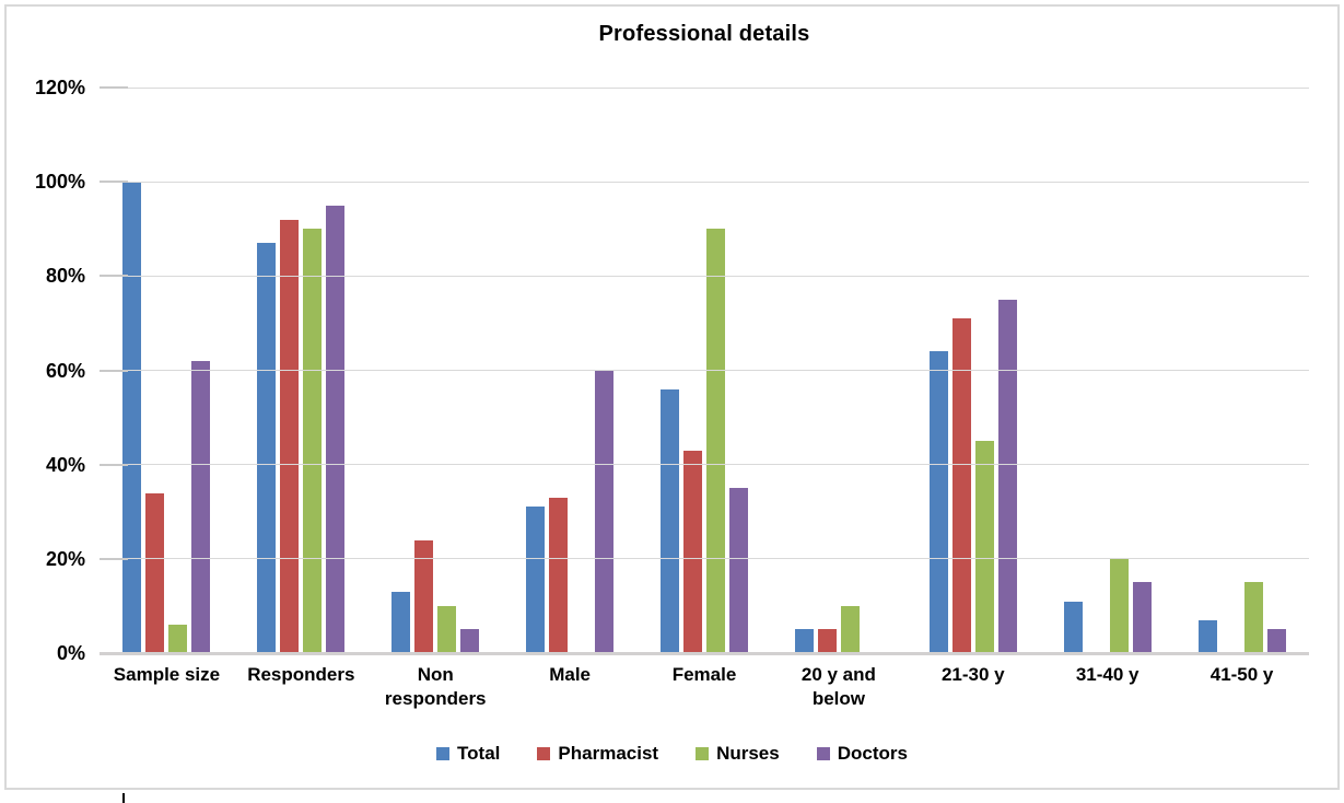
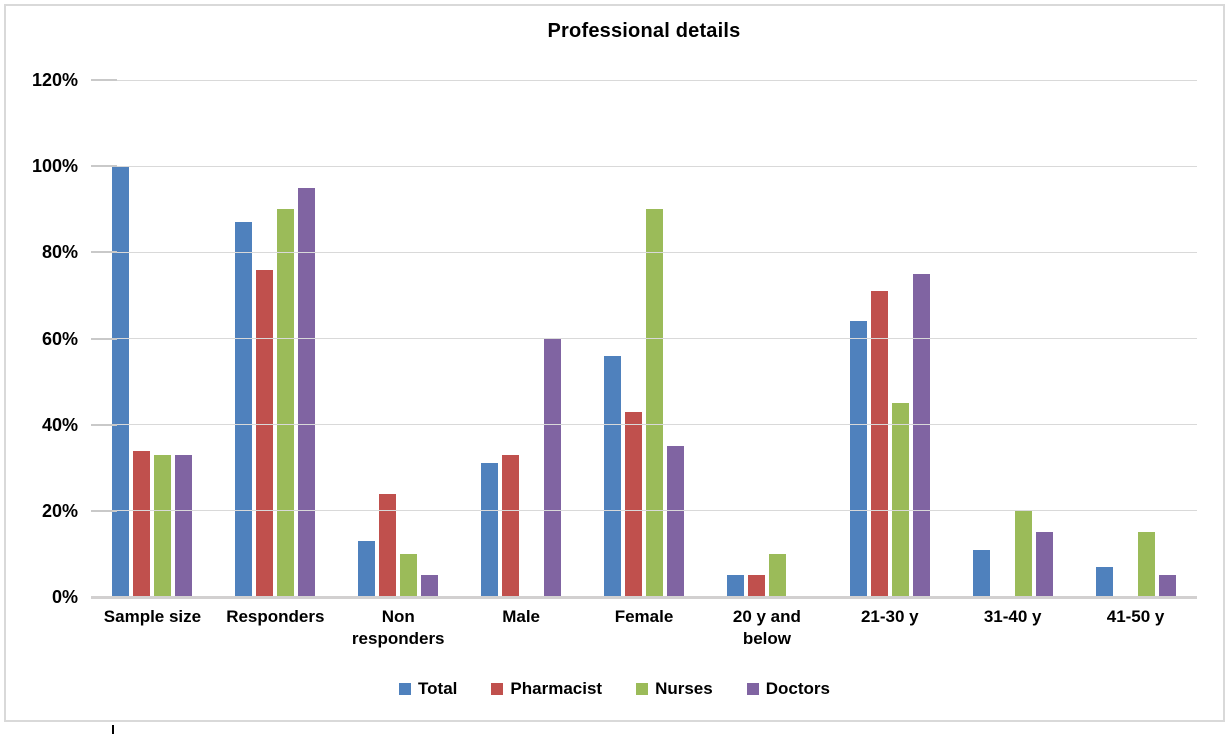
Nurses/Sample size: 6% -> 33%
Doctors/Sample size: 62% -> 33%
Pharmacist/Responders: 92% -> 76%
